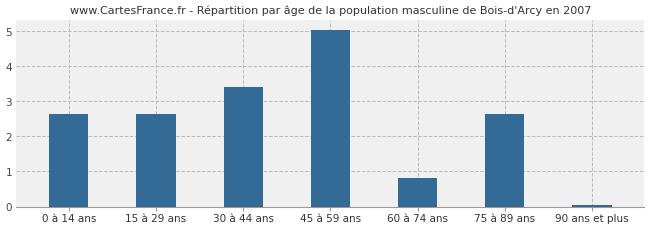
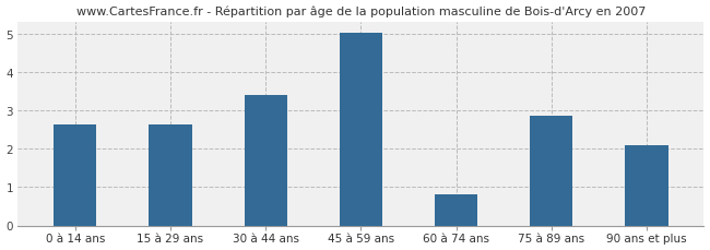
75 à 89 ans: 2.63 -> 2.85
90 ans et plus: 0.05 -> 2.10
